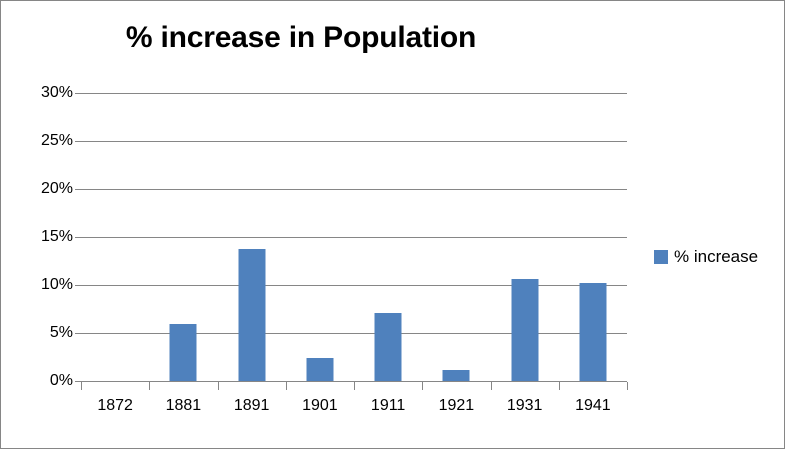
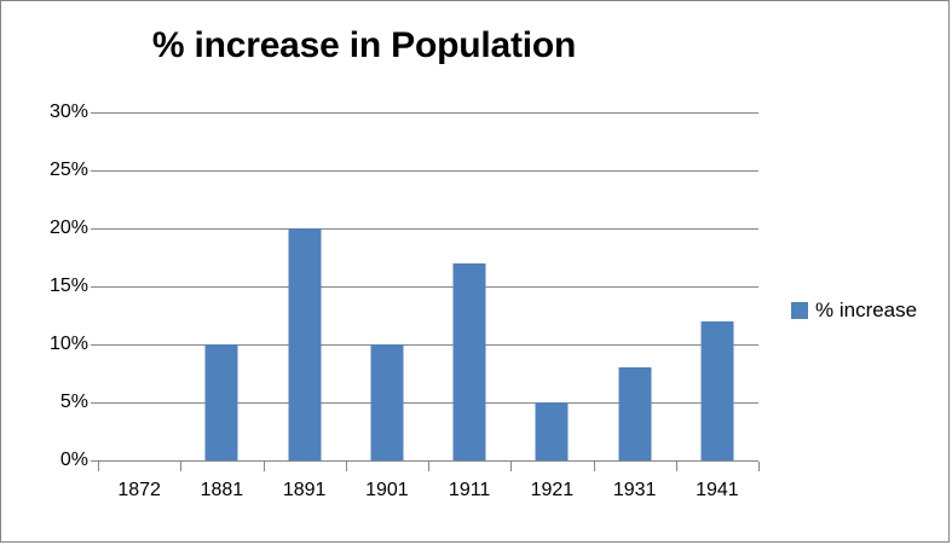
1881: 6% -> 10%
1891: 14% -> 20%
1901: 2% -> 10%
1911: 7% -> 17%
1921: 1% -> 5%
1931: 11% -> 8%
1941: 10% -> 12%
